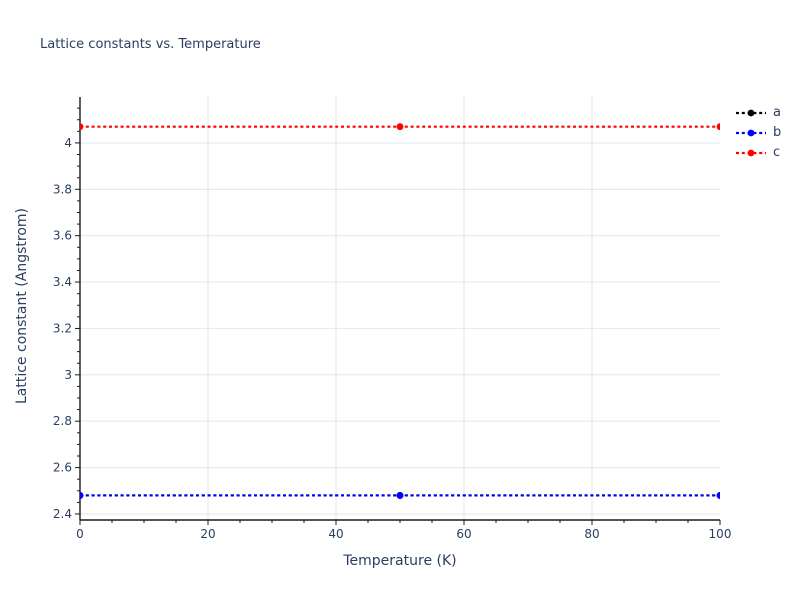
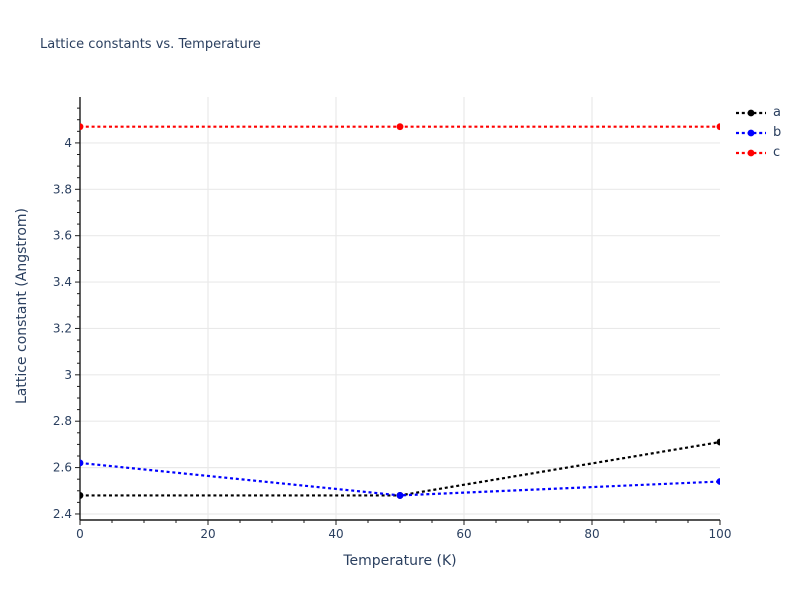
b/0: 2.48 -> 2.62
a/100: 2.48 -> 2.71
b/100: 2.48 -> 2.54
